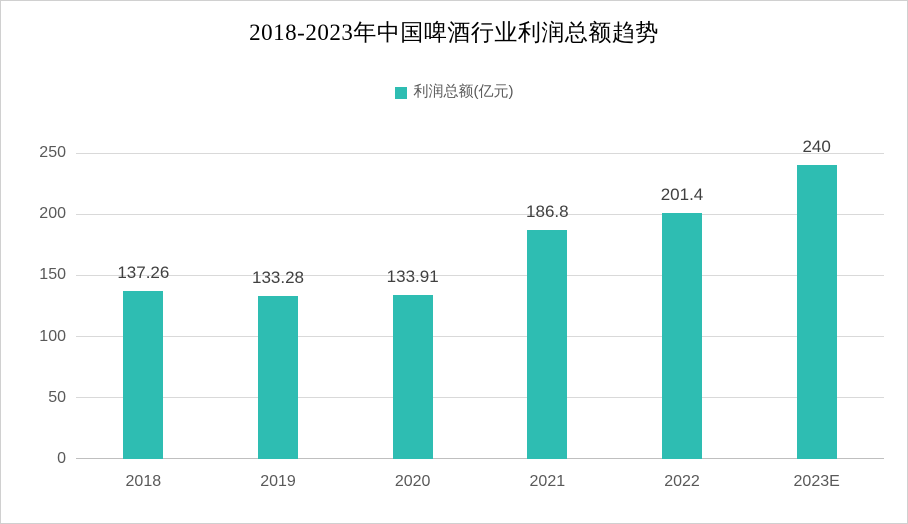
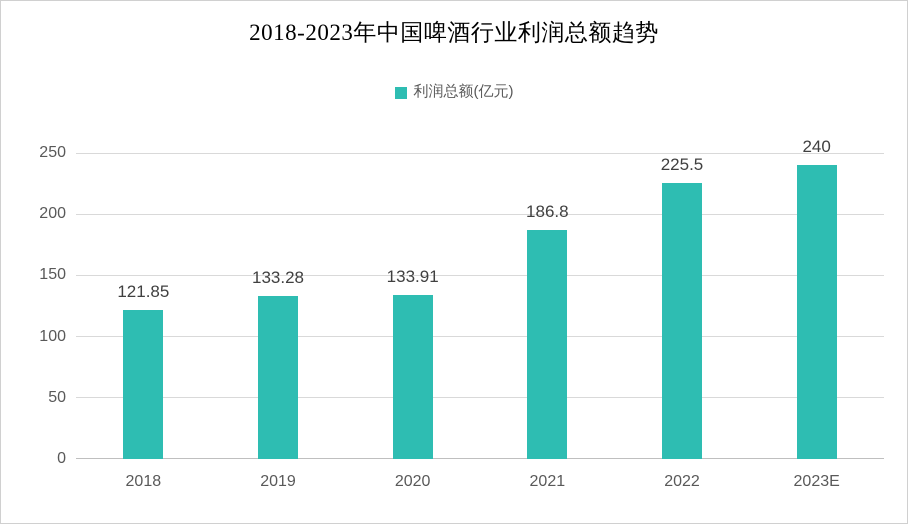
2018: 137.26 -> 121.85
2022: 201.4 -> 225.5
